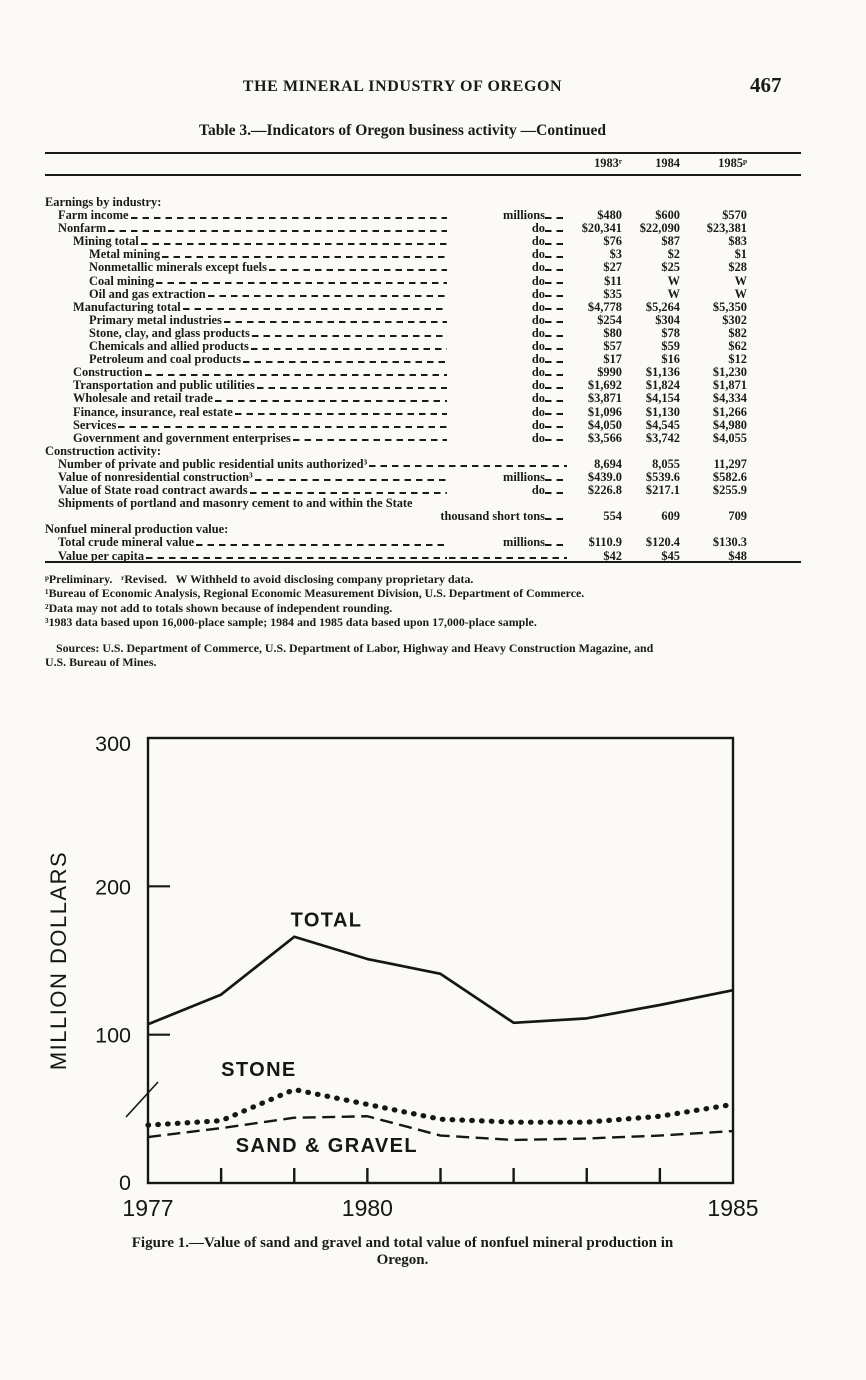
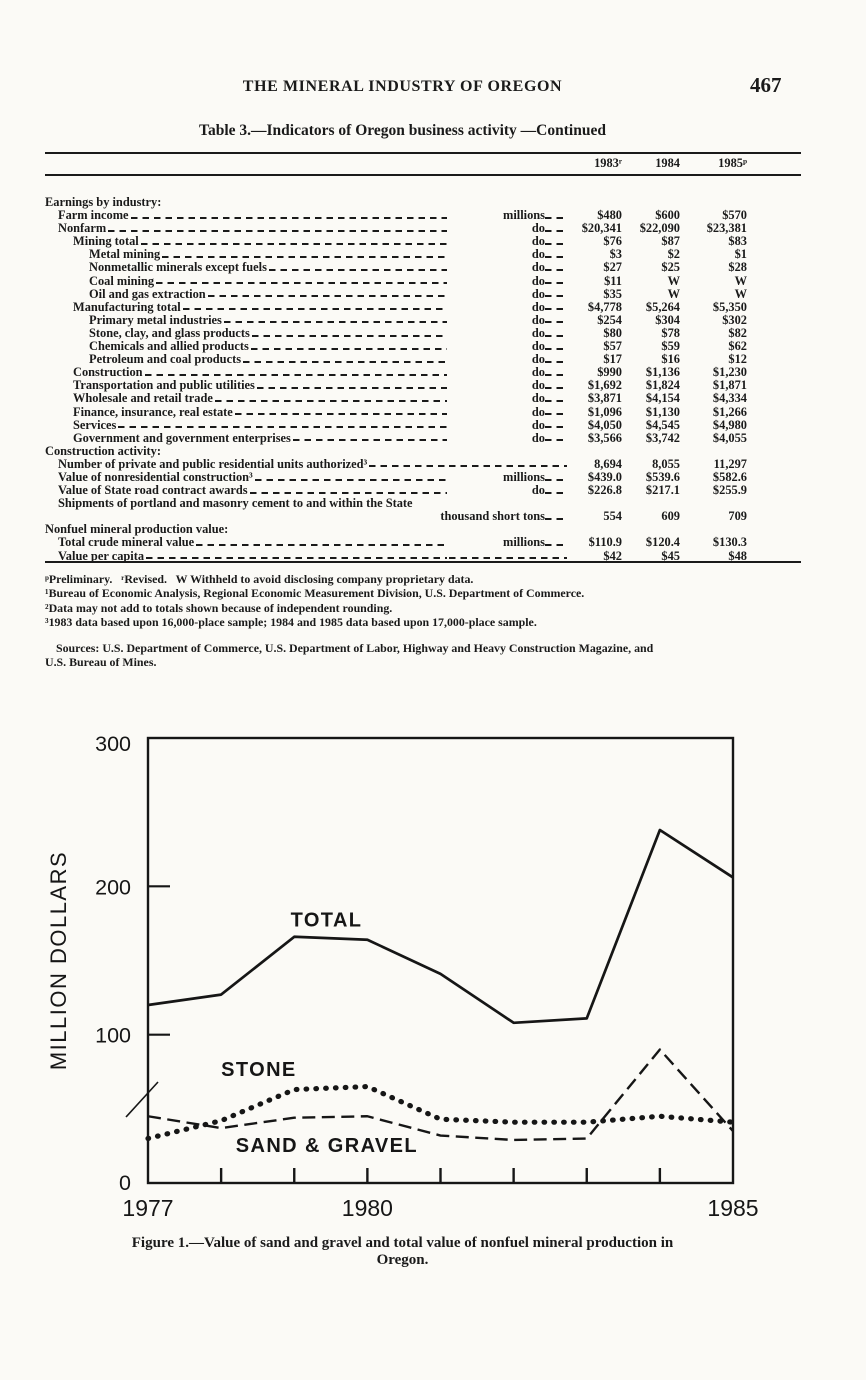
TOTAL/1977: 107 -> 120
STONE/1977: 39 -> 30
SAND & GRAVEL/1977: 31 -> 45
TOTAL/1980: 151 -> 164
STONE/1980: 53 -> 65
TOTAL/1984: 120 -> 238
SAND & GRAVEL/1984: 32 -> 90
TOTAL/1985: 130 -> 206
STONE/1985: 53 -> 41
